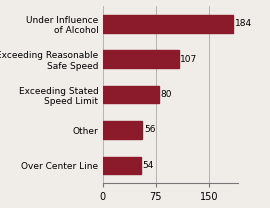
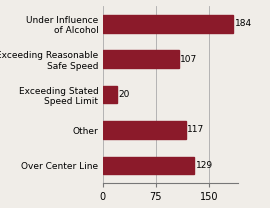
Exceeding Stated Speed Limit: 80 -> 20
Other: 56 -> 117
Over Center Line: 54 -> 129
